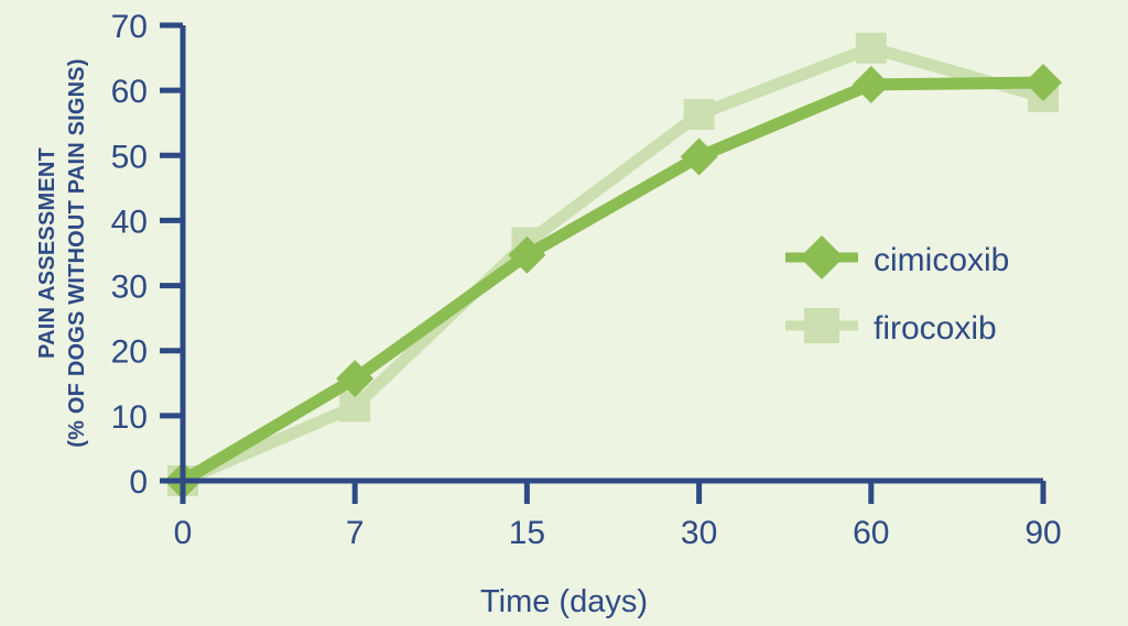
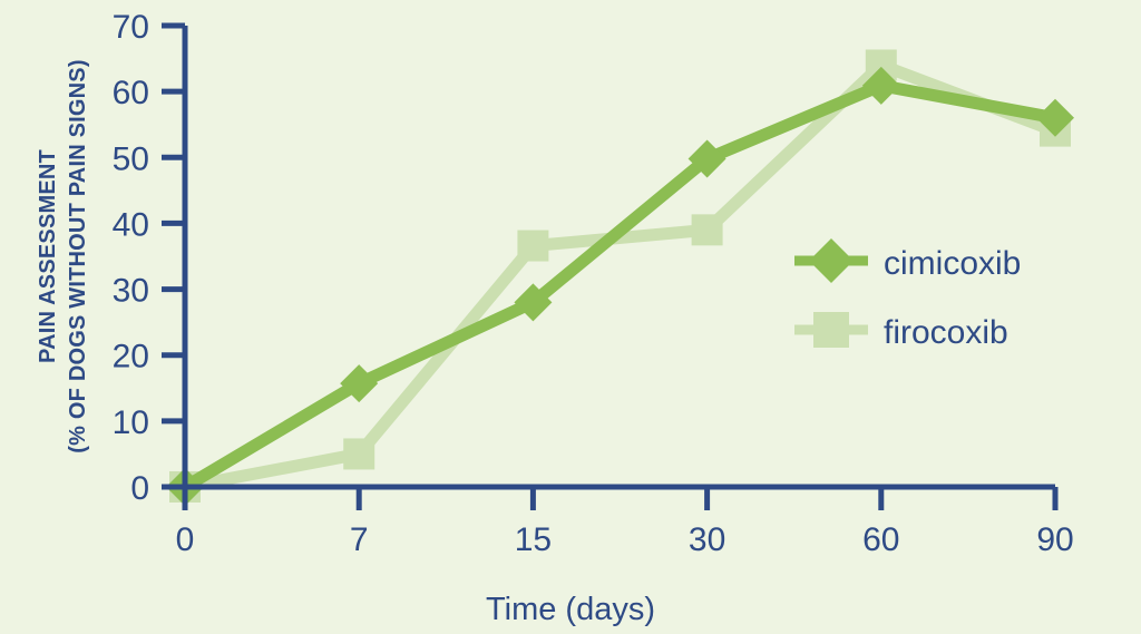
firocoxib/7: 11 -> 5
cimicoxib/15: 35 -> 28
firocoxib/30: 56 -> 39
firocoxib/60: 66 -> 64
cimicoxib/90: 61 -> 56
firocoxib/90: 59 -> 54
